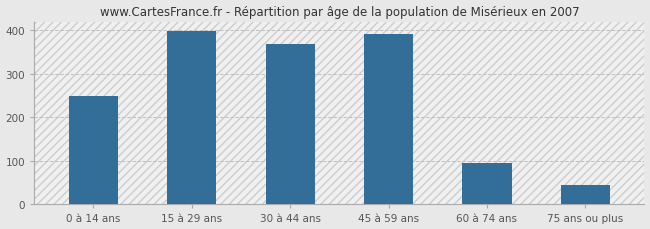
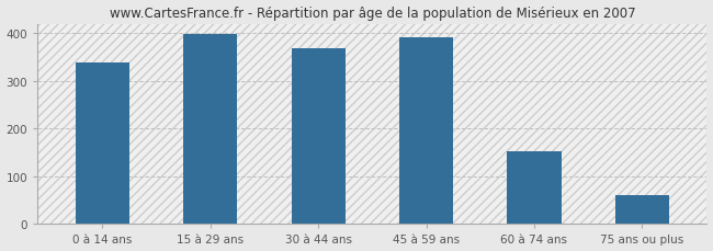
0 à 14 ans: 250 -> 338
60 à 74 ans: 95 -> 152
75 ans ou plus: 45 -> 60
